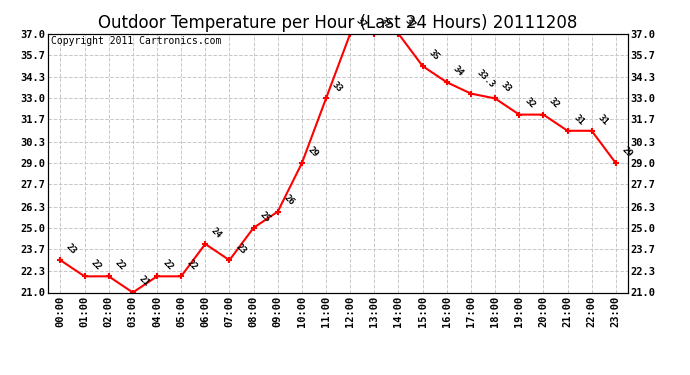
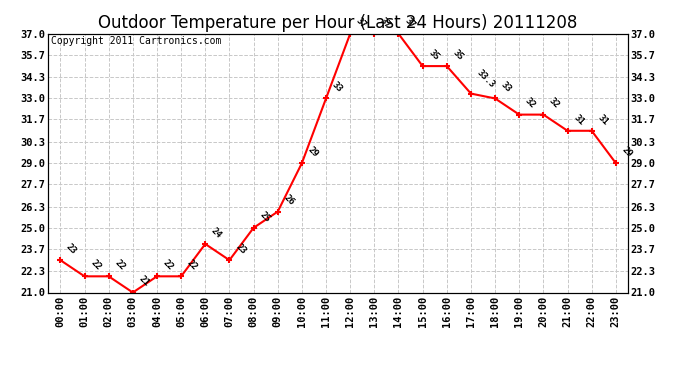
16:00: 34 -> 35
